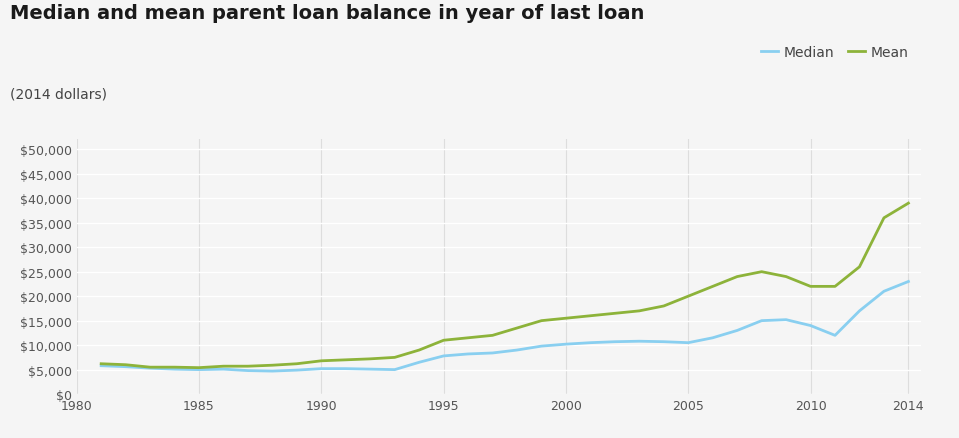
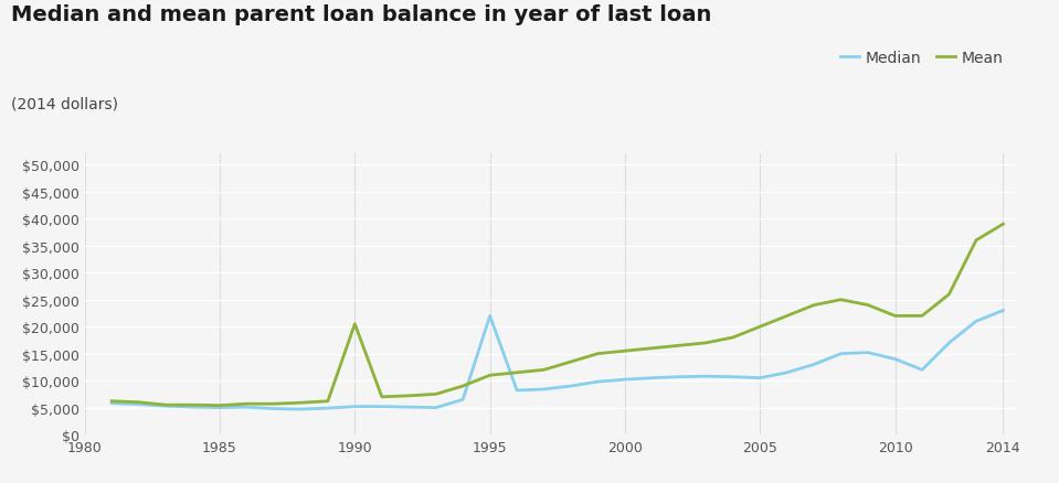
Mean/1990: $6,800 -> $20,500
Median/1995: $7,800 -> $22,000
